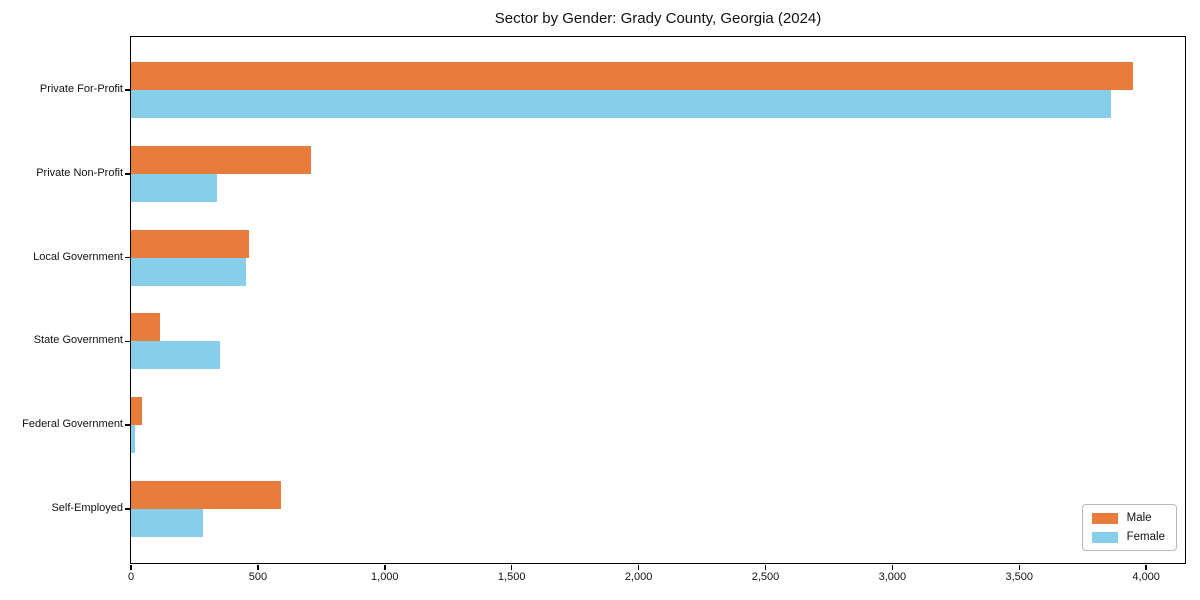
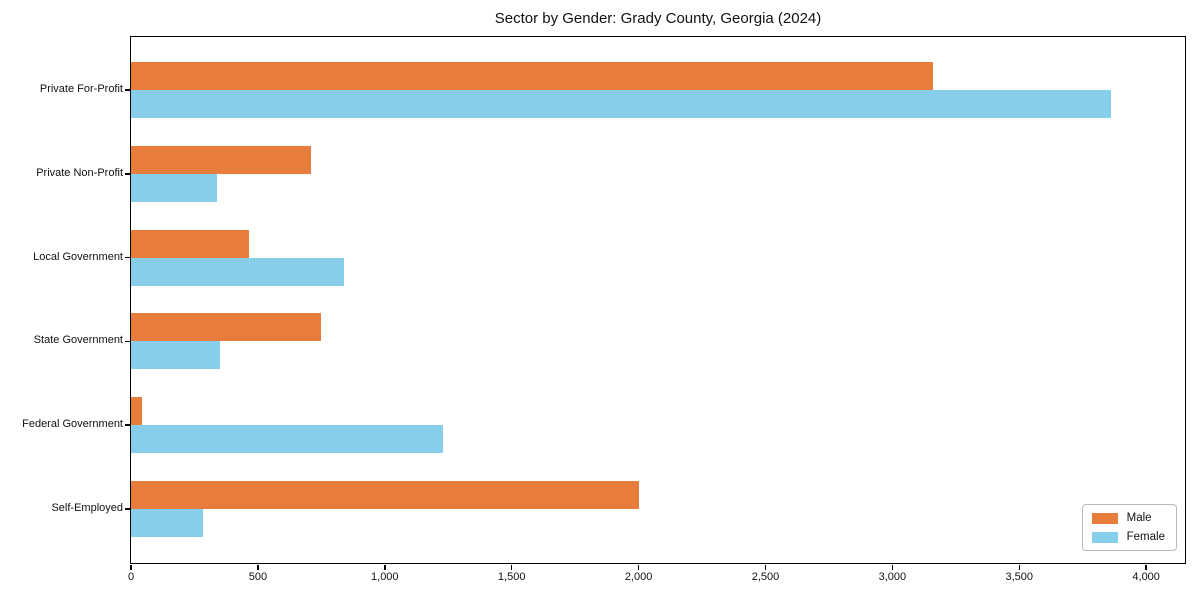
Male/Private For-Profit: 3950 -> 3160
Female/Local Government: 460 -> 840
Male/State Government: 120 -> 750
Female/Federal Government: 20 -> 1230
Male/Self-Employed: 590 -> 2000
